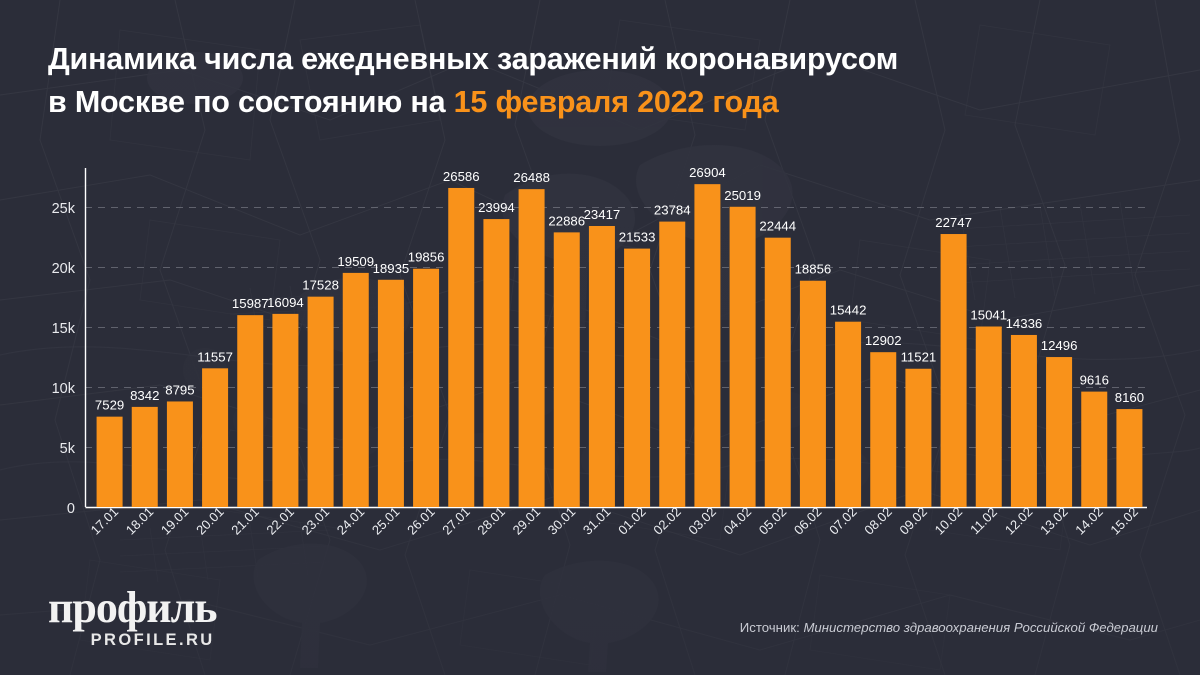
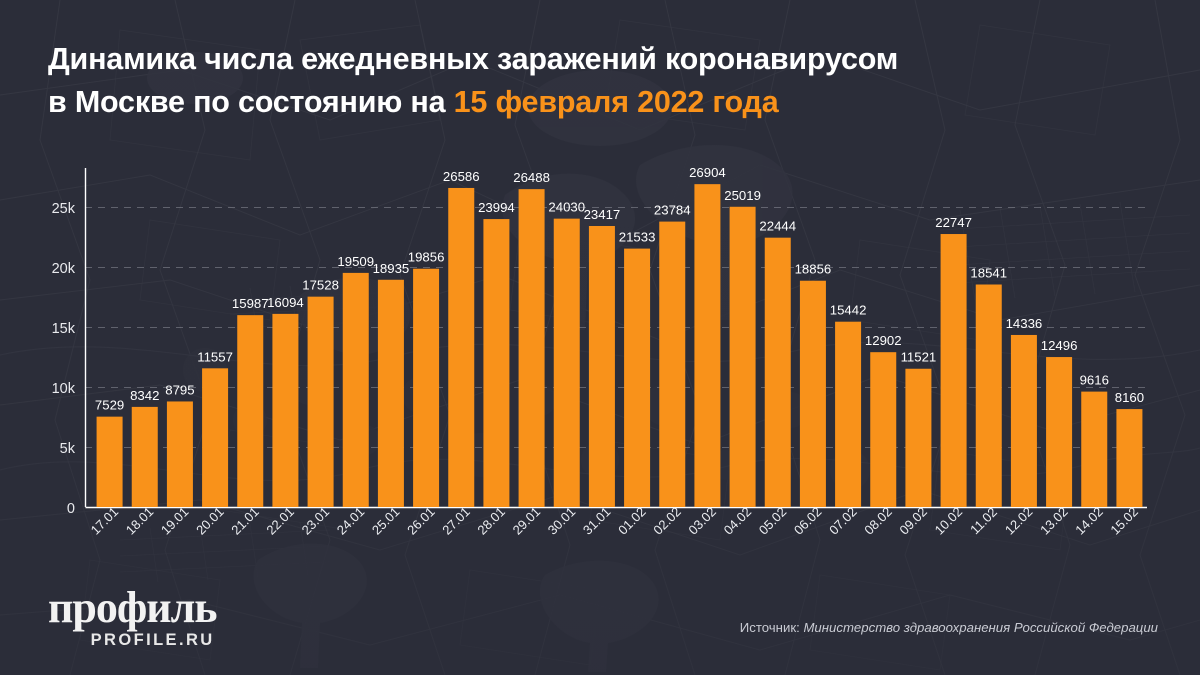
30.01: 22886 -> 24030
11.02: 15041 -> 18541
